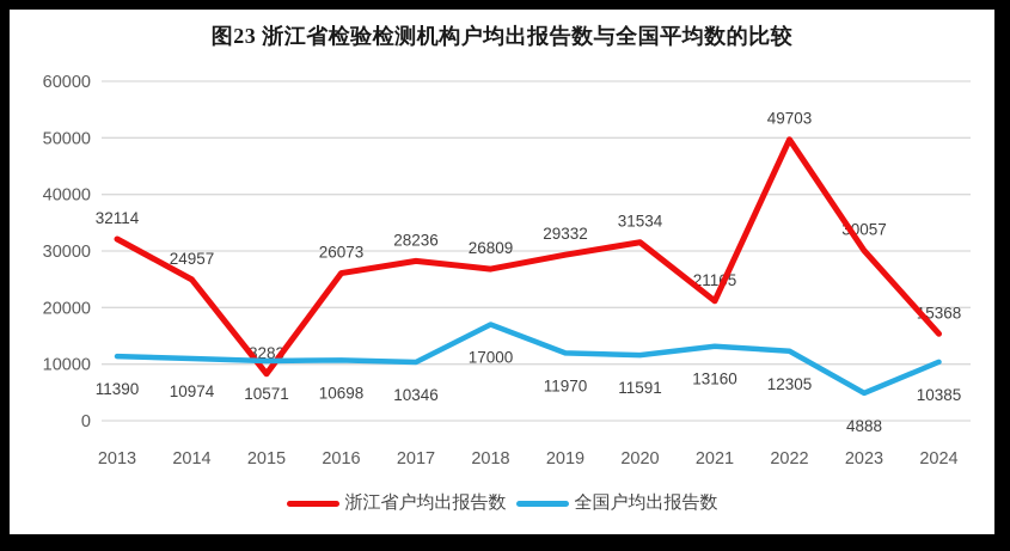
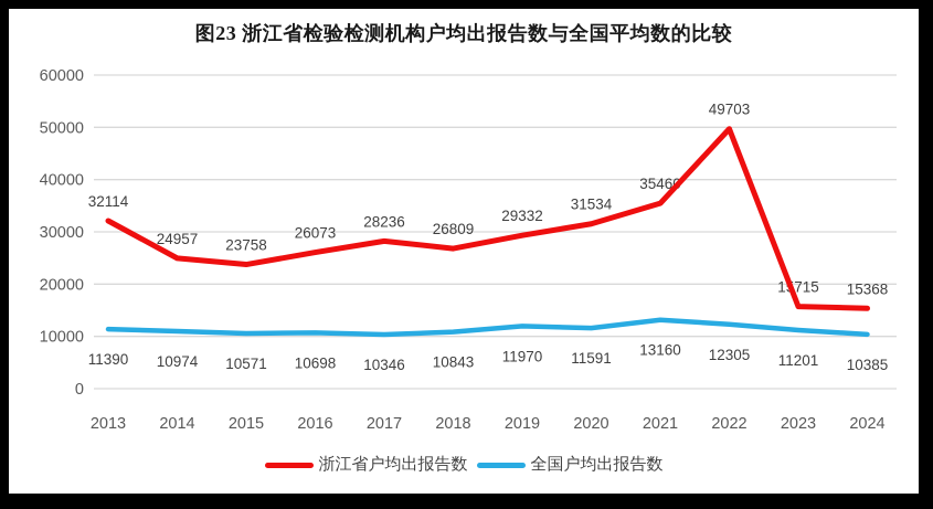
浙江省户均出报告数/2015: 8283 -> 23758
全国户均出报告数/2018: 17000 -> 10843
浙江省户均出报告数/2021: 21165 -> 35460
浙江省户均出报告数/2023: 30057 -> 15715
全国户均出报告数/2023: 4888 -> 11201
